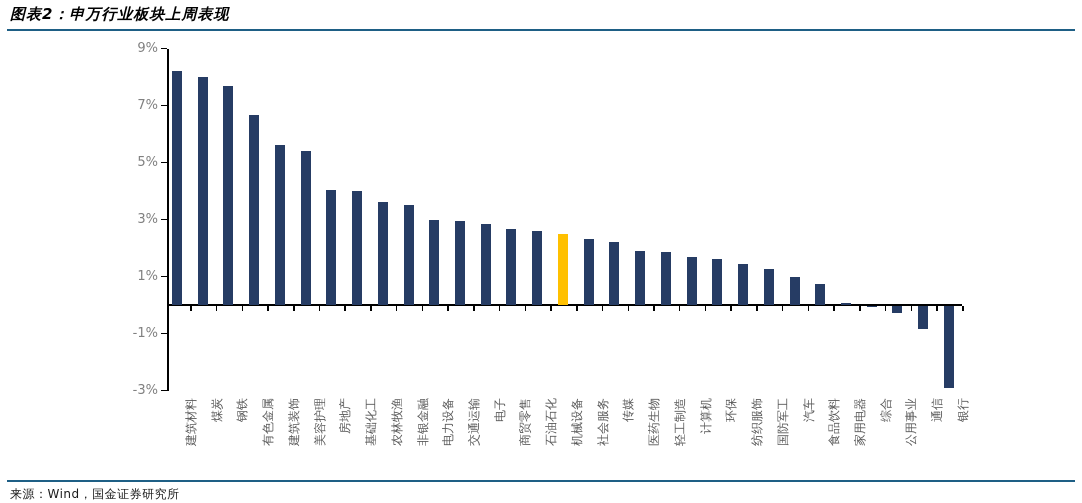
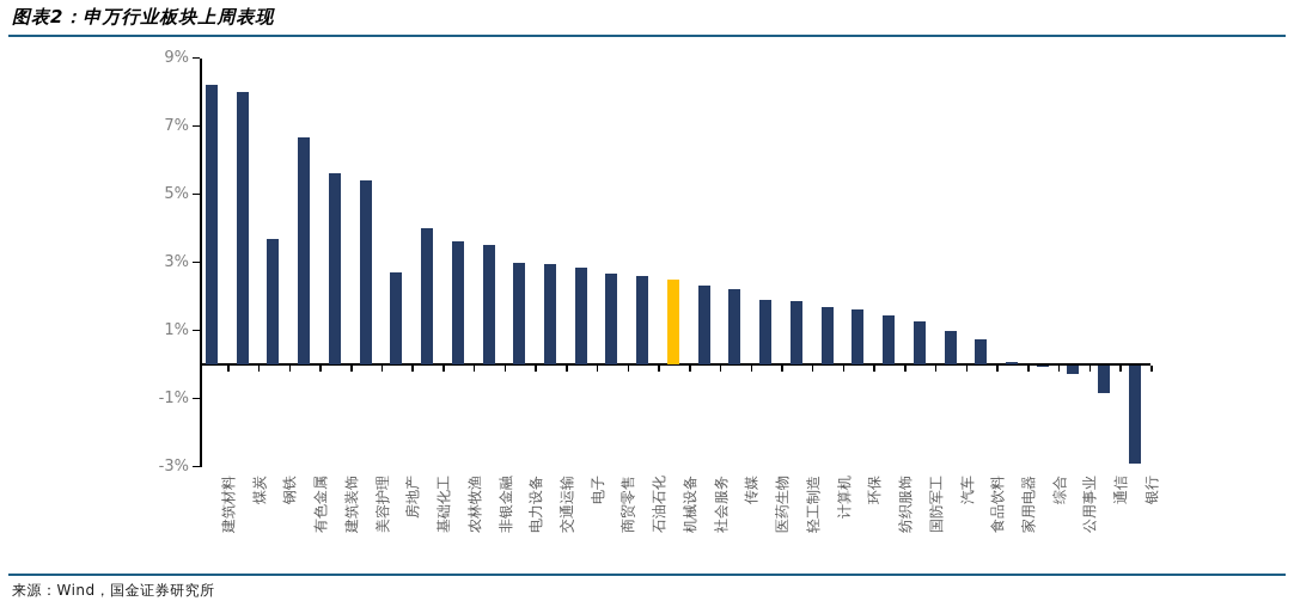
钢铁: 7.7% -> 3.7%
房地产: 4.0% -> 2.7%
